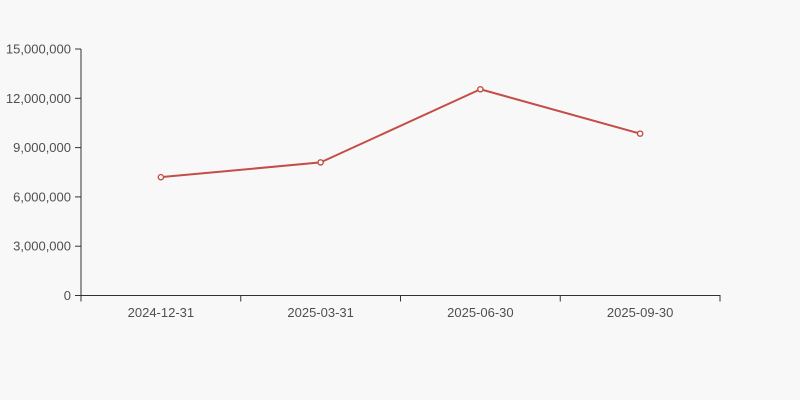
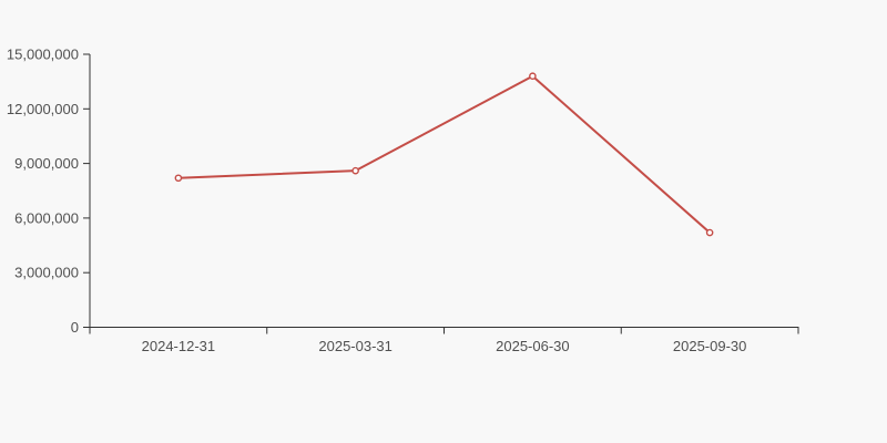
2024-12-31: 7200000 -> 8200000
2025-03-31: 8100000 -> 8600000
2025-06-30: 12600000 -> 13800000
2025-09-30: 9800000 -> 5200000
